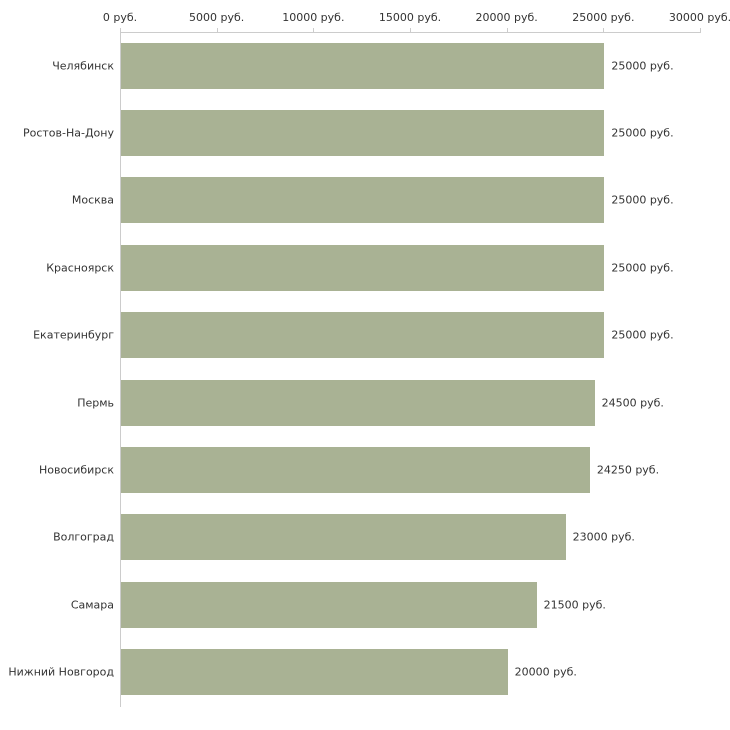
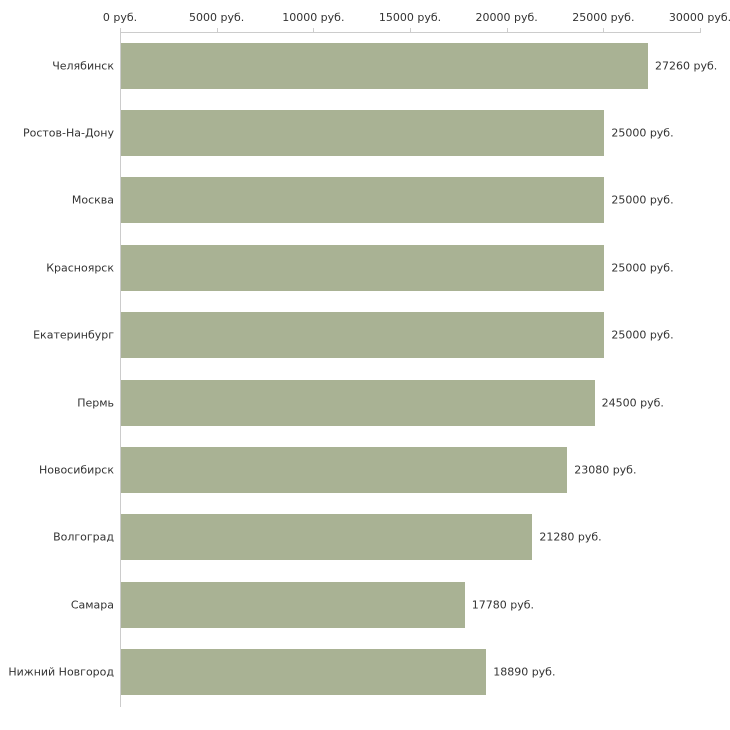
Челябинск: 25000 -> 27260
Новосибирск: 24250 -> 23080
Волгоград: 23000 -> 21280
Самара: 21500 -> 17780
Нижний Новгород: 20000 -> 18890
